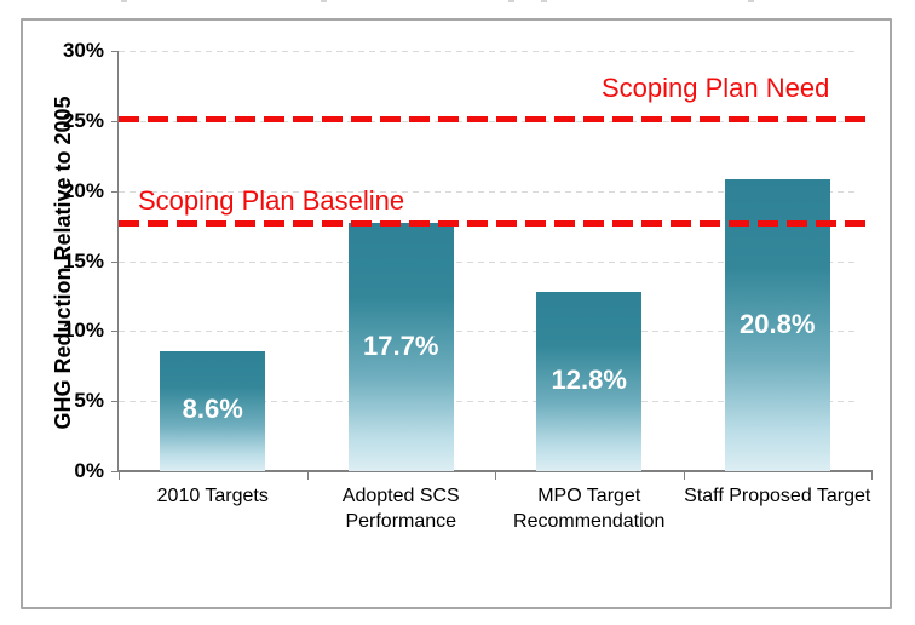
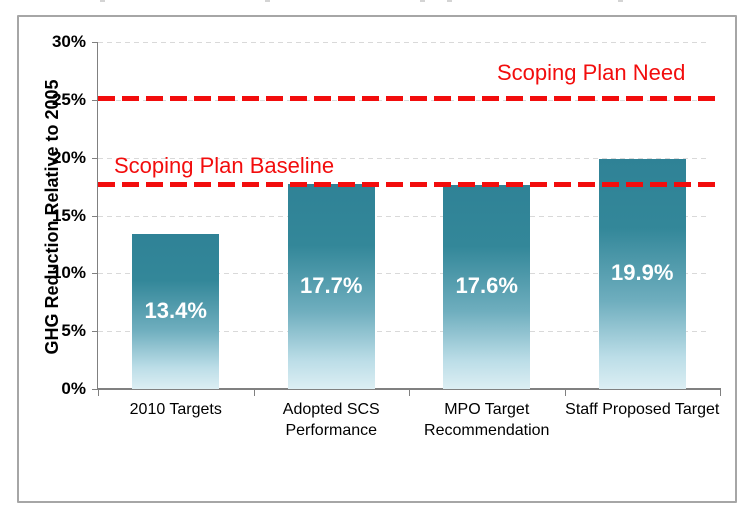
2010 Targets: 8.6% -> 13.4%
MPO Target Recommendation: 12.8% -> 17.6%
Staff Proposed Target: 20.8% -> 19.9%
